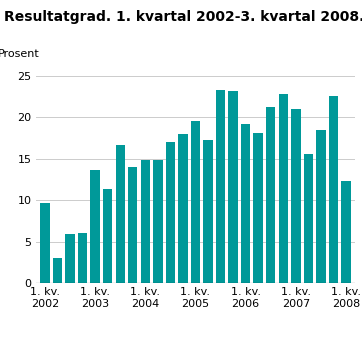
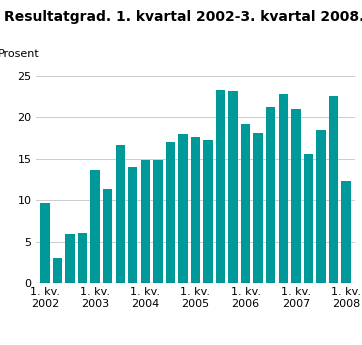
1. kv. 2005: 19.5 -> 17.6
